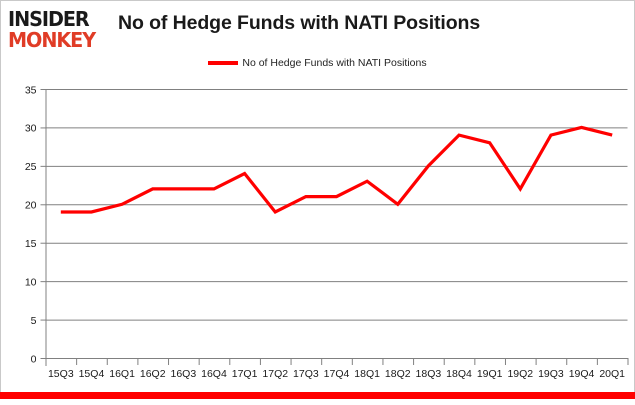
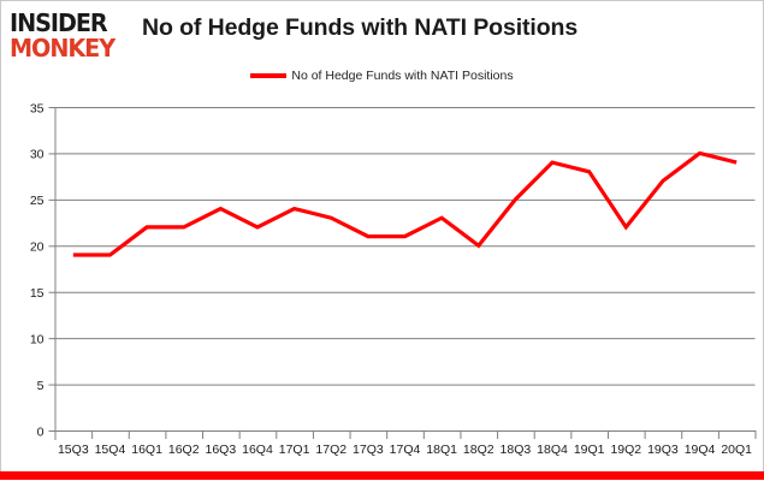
16Q1: 20 -> 22
16Q3: 22 -> 24
17Q2: 19 -> 23
19Q3: 29 -> 27
